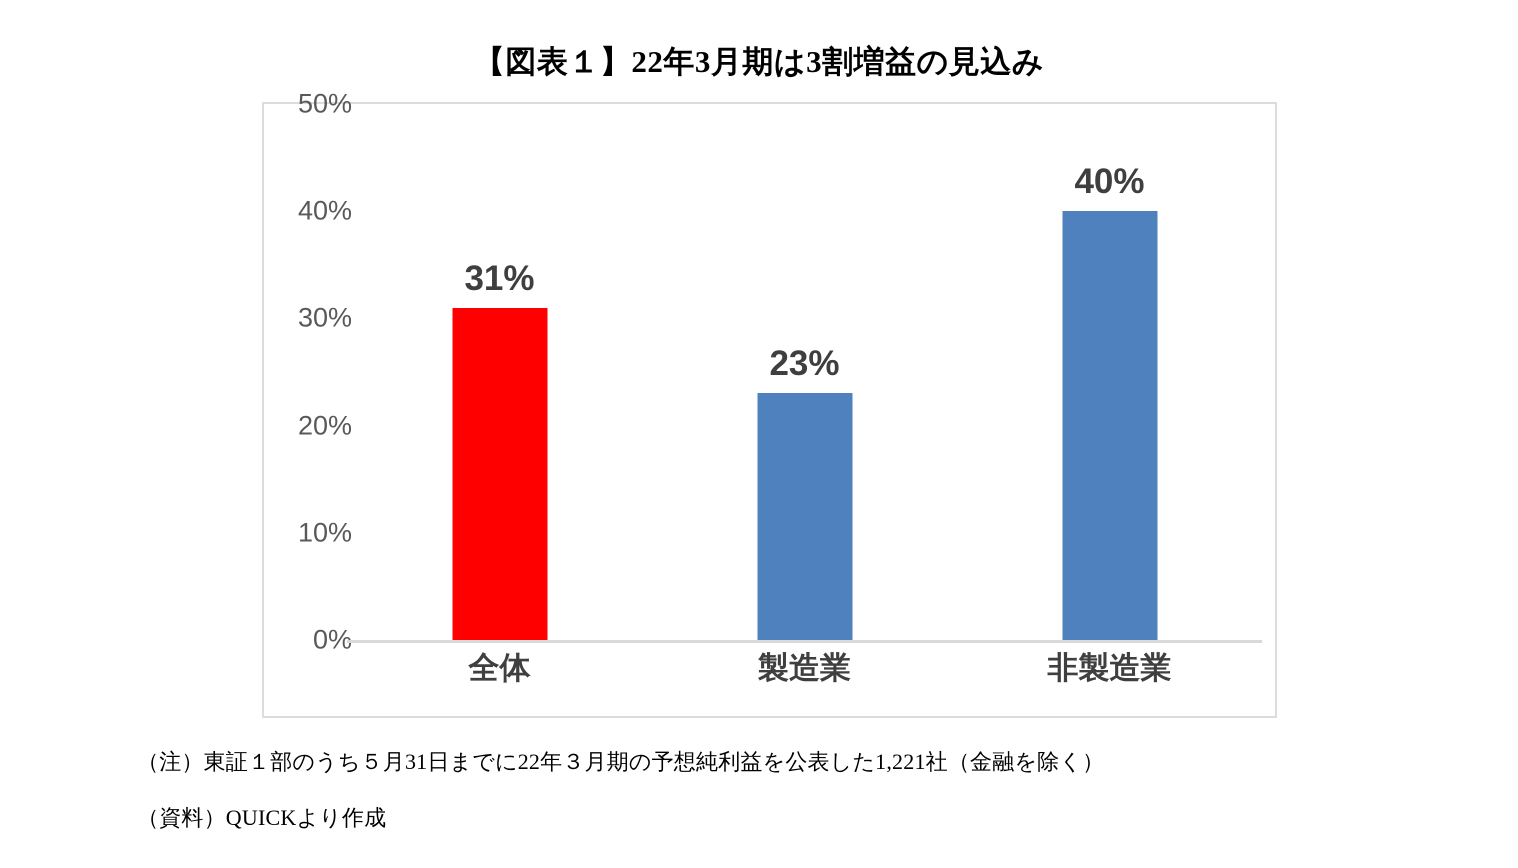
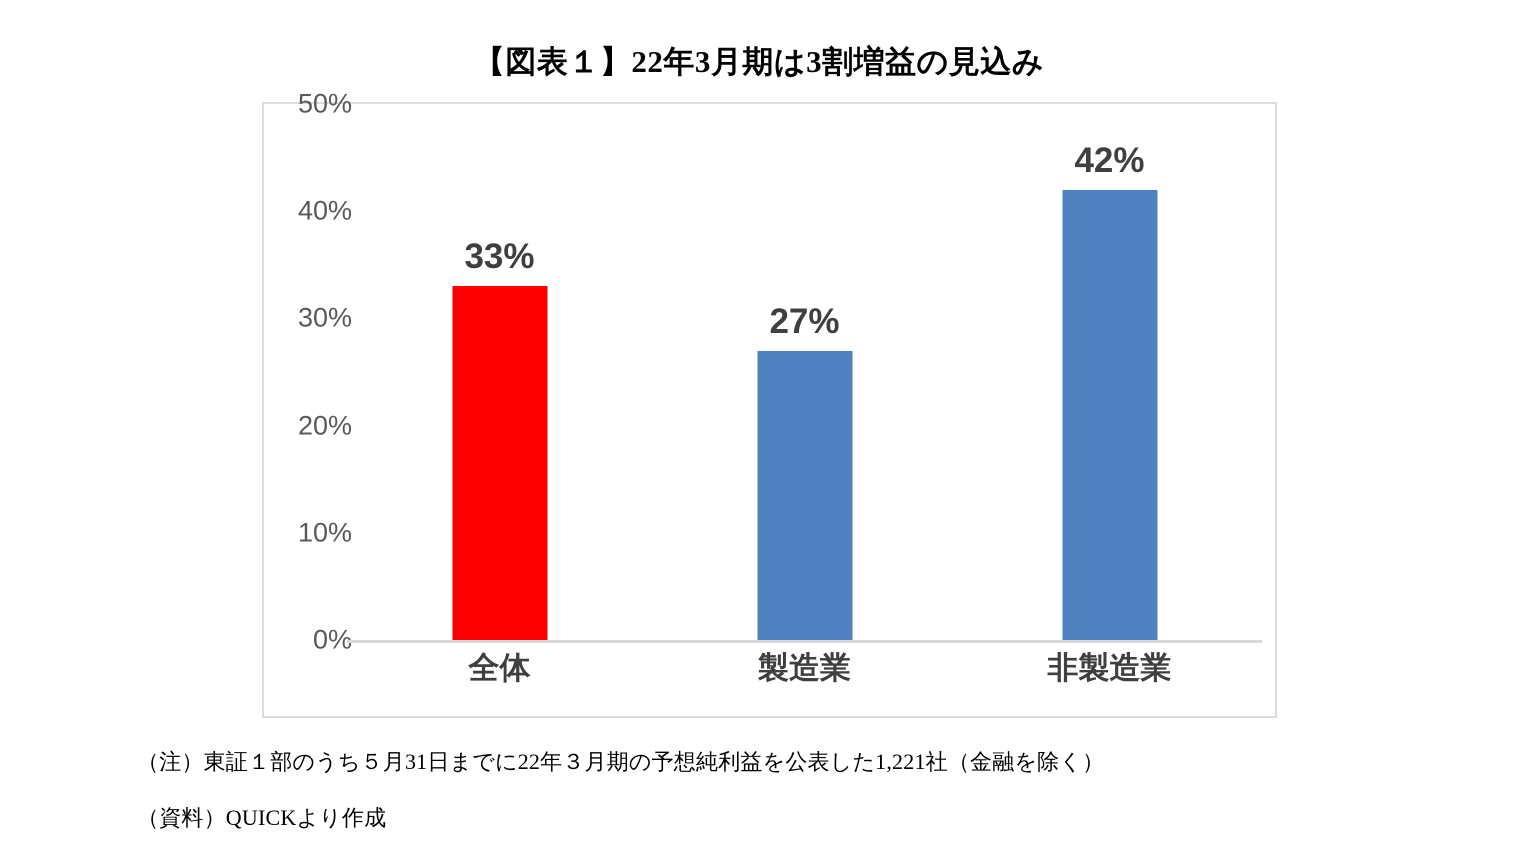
全体: 31% -> 33%
製造業: 23% -> 27%
非製造業: 40% -> 42%
